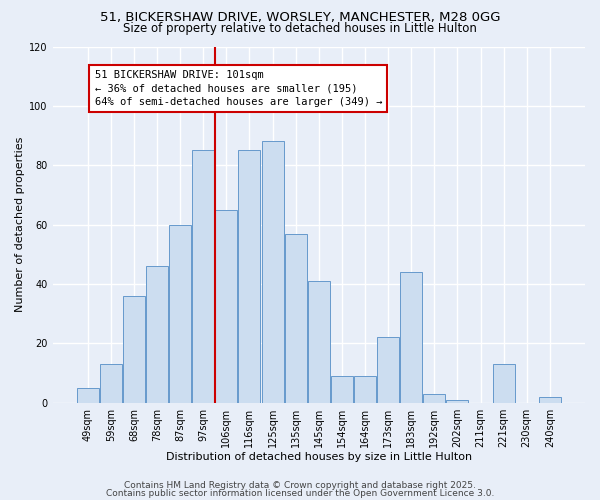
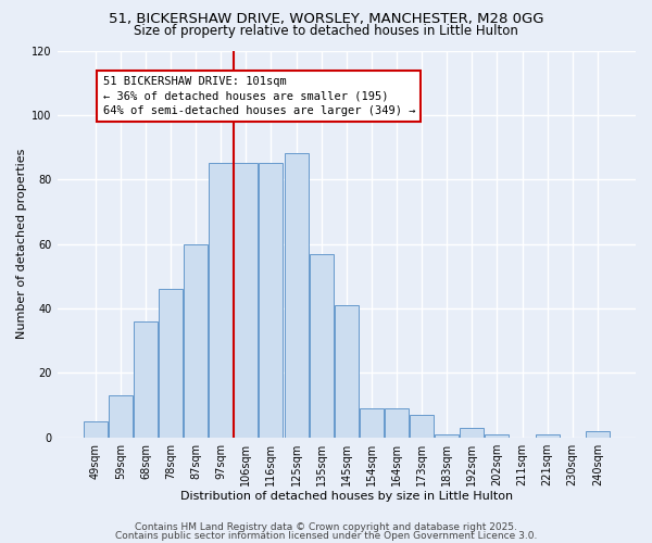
106sqm: 65 -> 85
173sqm: 22 -> 7
183sqm: 44 -> 1
221sqm: 13 -> 1
